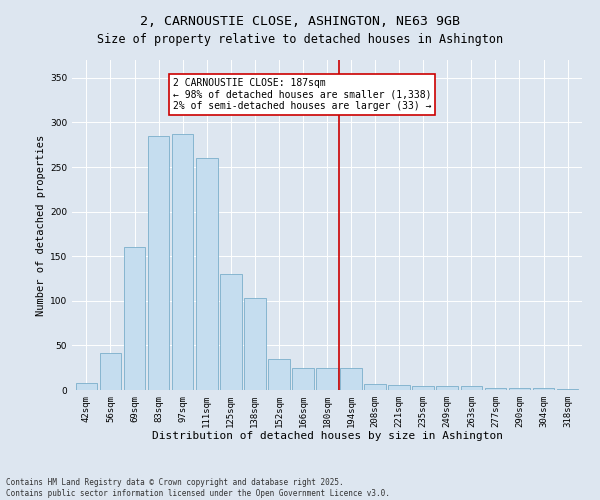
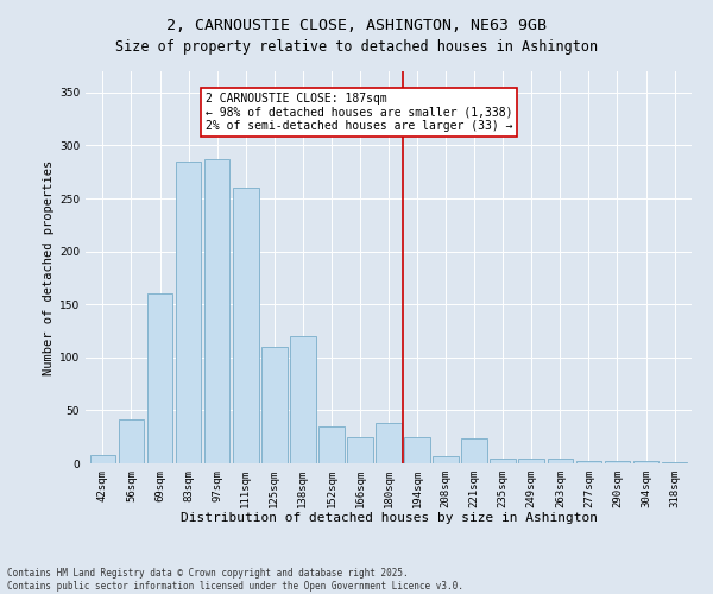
125sqm: 130 -> 110
138sqm: 103 -> 120
180sqm: 25 -> 38
221sqm: 6 -> 24
